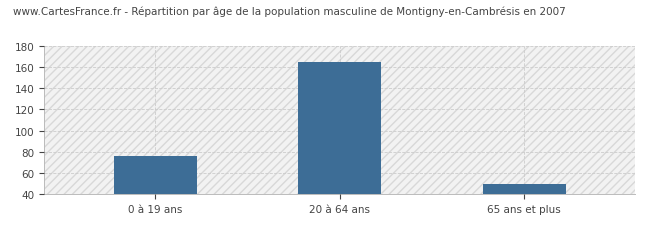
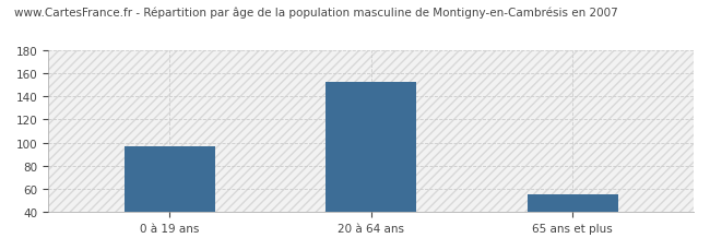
0 à 19 ans: 76 -> 97
20 à 64 ans: 165 -> 152
65 ans et plus: 50 -> 55
